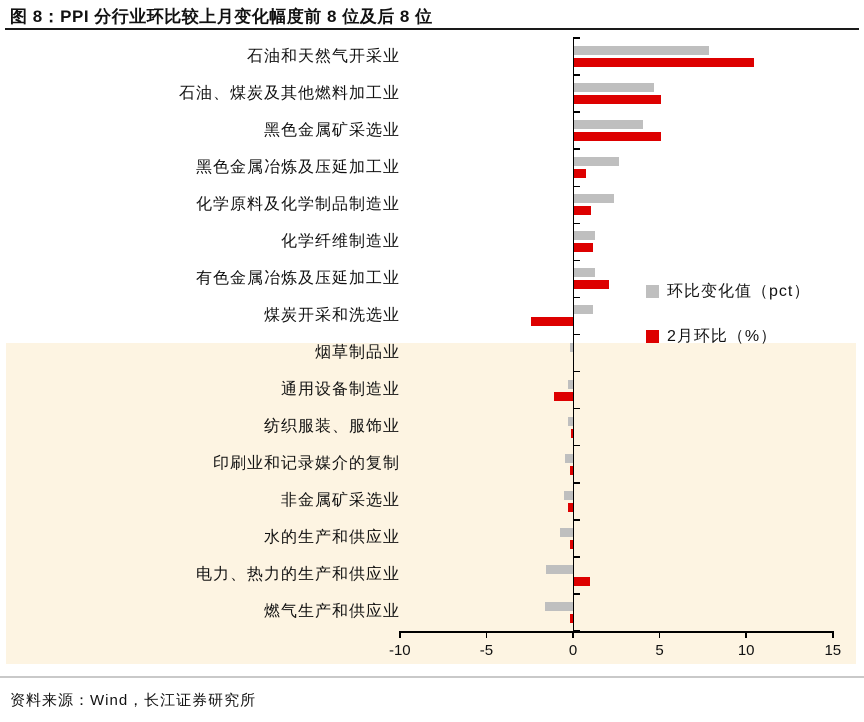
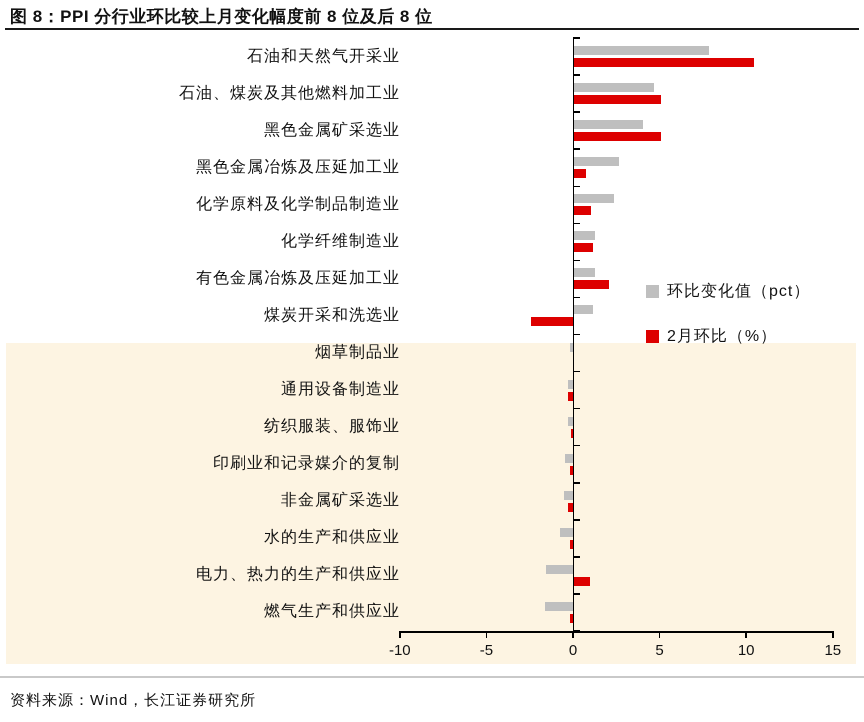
2月环比（%）/通用设备制造业: -1.1 -> -0.3
